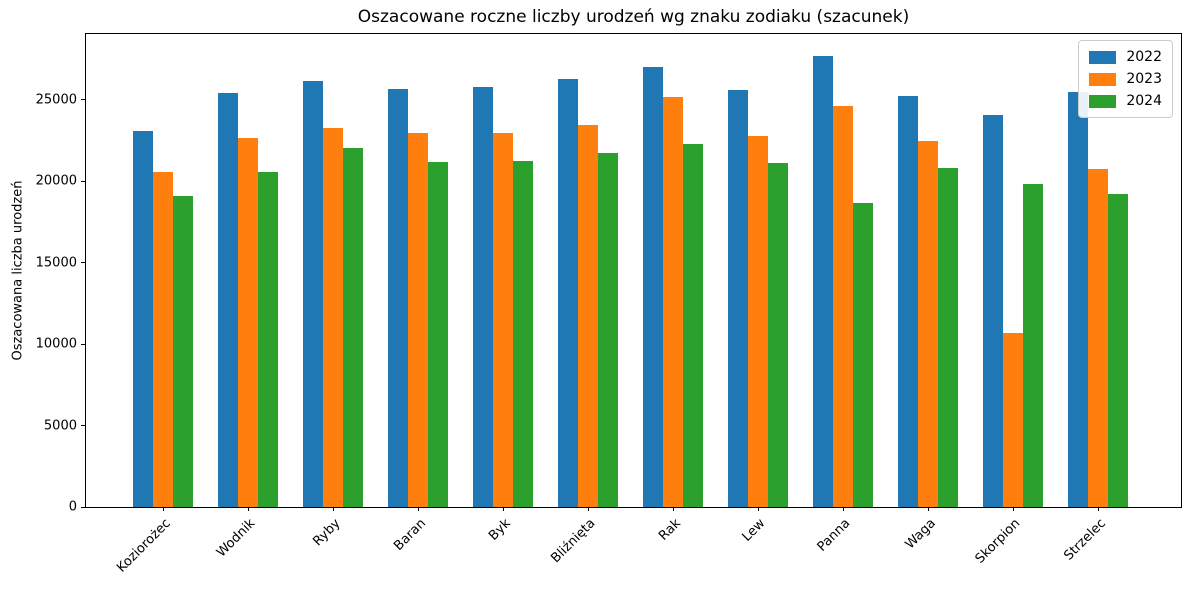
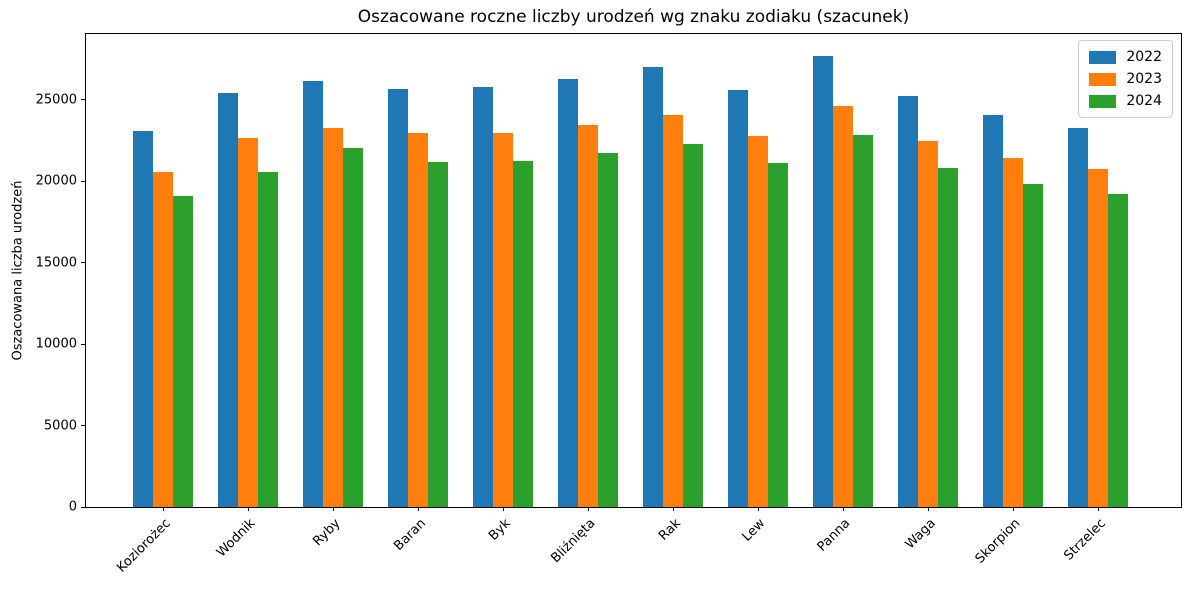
2023/Rak: 25200 -> 24000
2024/Panna: 18700 -> 22800
2023/Skorpion: 10700 -> 21400
2022/Strzelec: 25500 -> 23200
